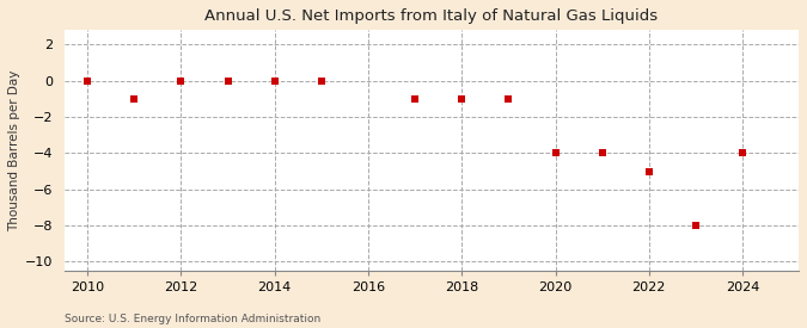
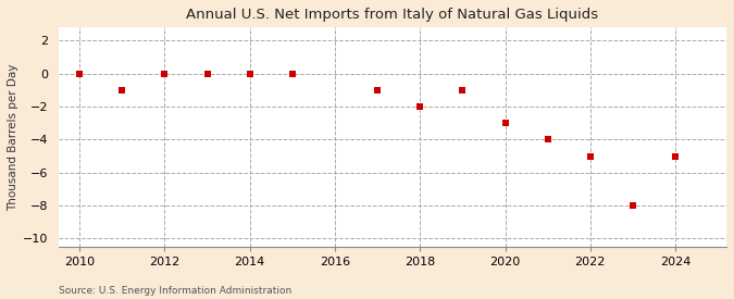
2018: -1 -> -2
2020: -4 -> -3
2024: -4 -> -5
